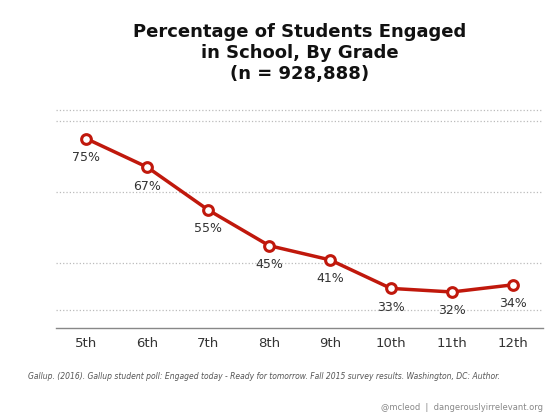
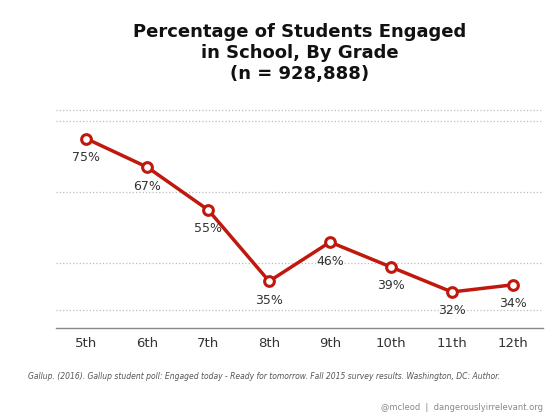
8th: 45% -> 35%
9th: 41% -> 46%
10th: 33% -> 39%
